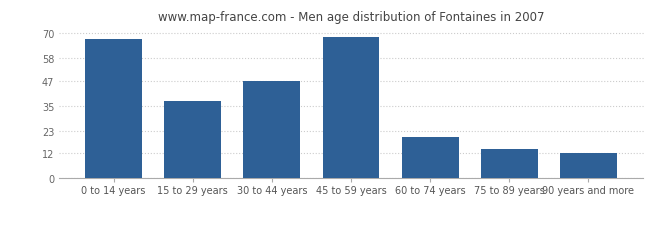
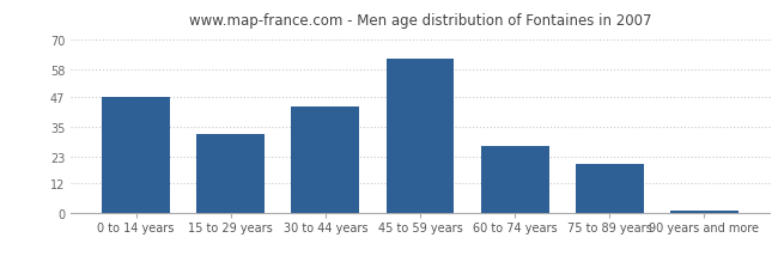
0 to 14 years: 67 -> 47
15 to 29 years: 37 -> 32
30 to 44 years: 47 -> 43
45 to 59 years: 68 -> 62
60 to 74 years: 20 -> 27
75 to 89 years: 14 -> 20
90 years and more: 12 -> 1
